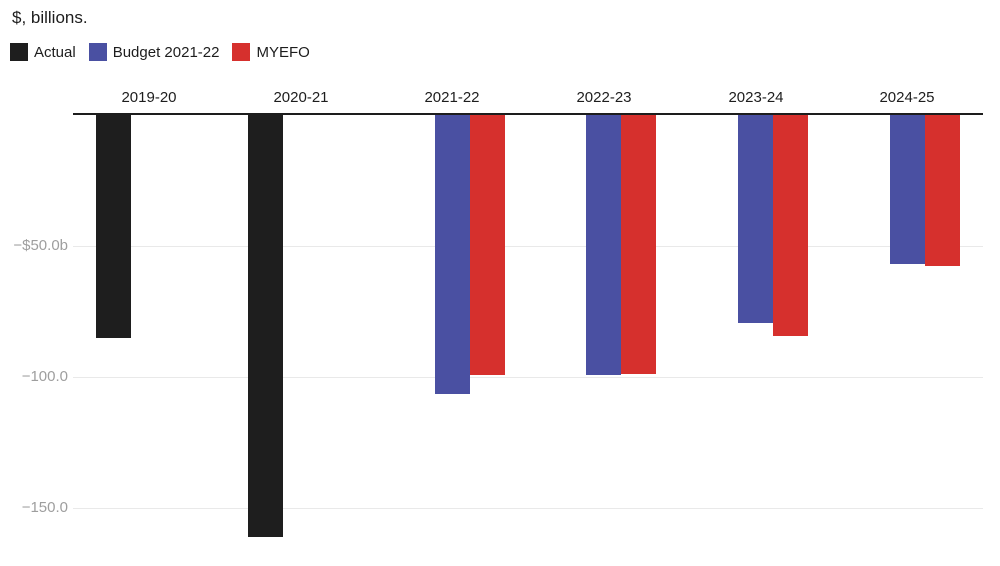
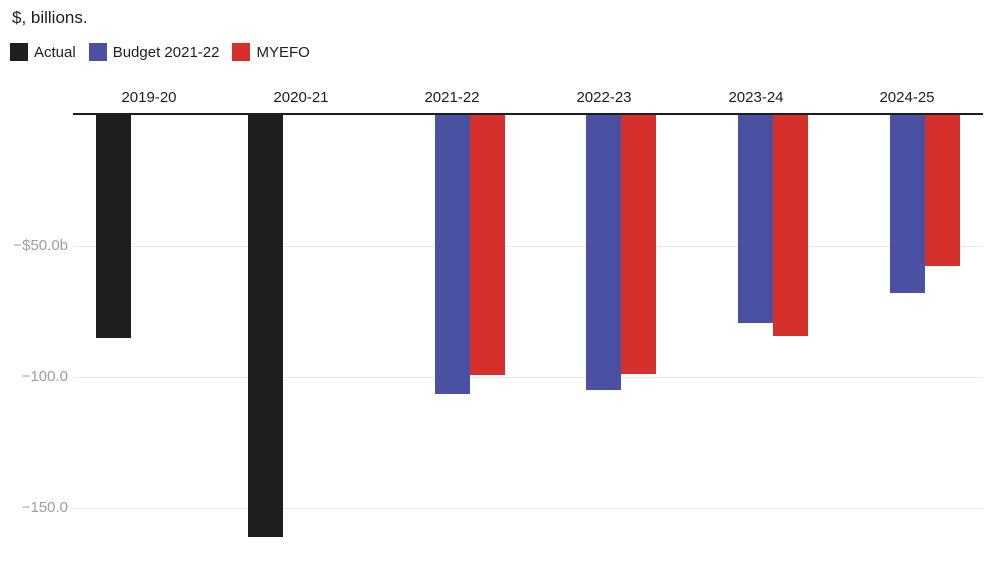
Budget 2021-22/2022-23: -$99b -> -$105b
Budget 2021-22/2024-25: -$57b -> -$68b
